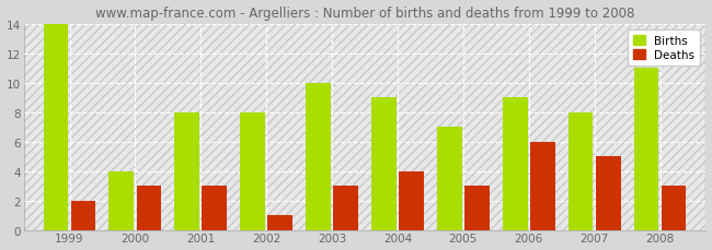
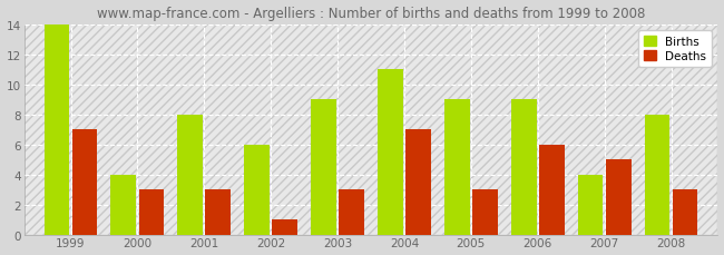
Deaths/1999: 2 -> 7
Births/2002: 8 -> 6
Births/2003: 10 -> 9
Births/2004: 9 -> 11
Deaths/2004: 4 -> 7
Births/2005: 7 -> 9
Births/2007: 8 -> 4
Births/2008: 11 -> 8
